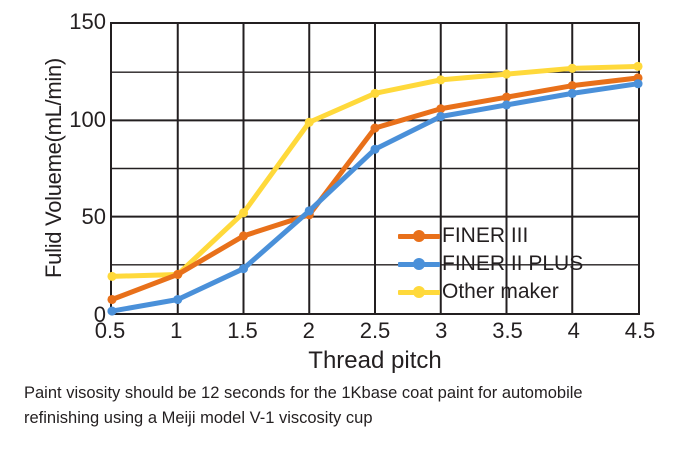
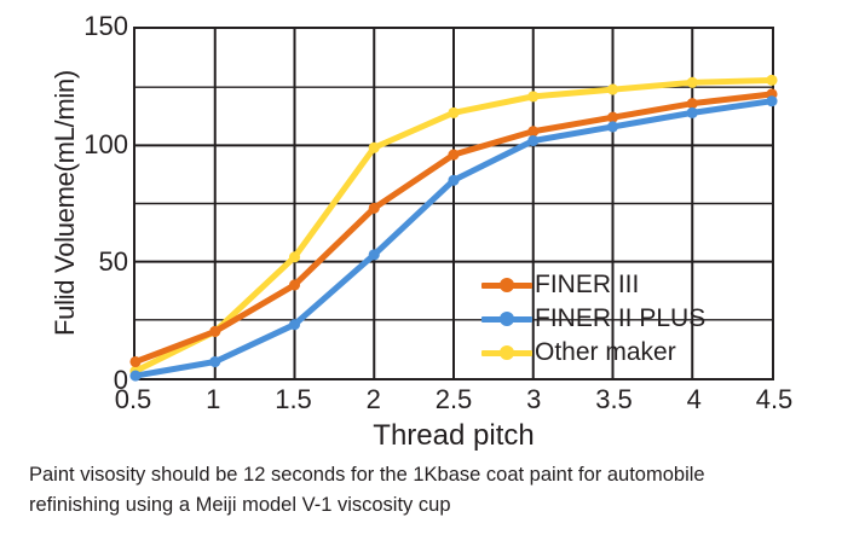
Other maker/0.5: 19 -> 3
FINER III/2: 51 -> 73
